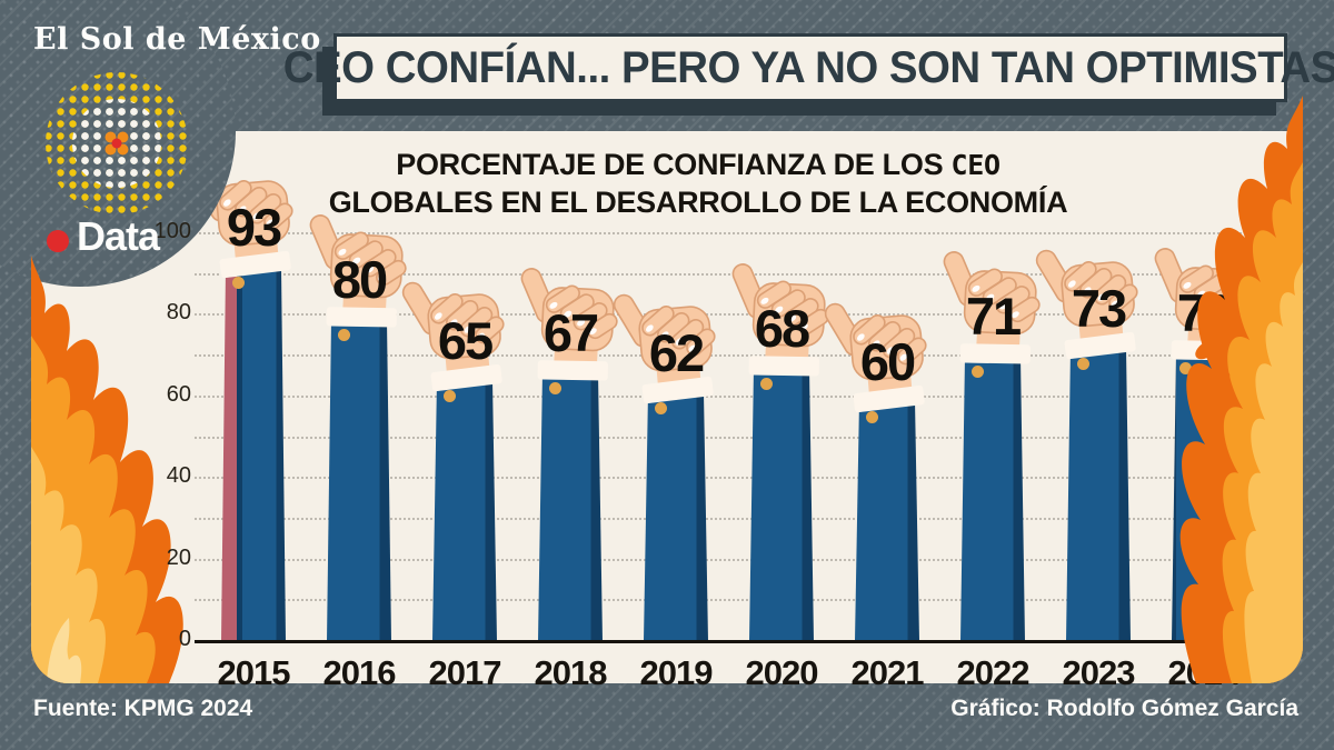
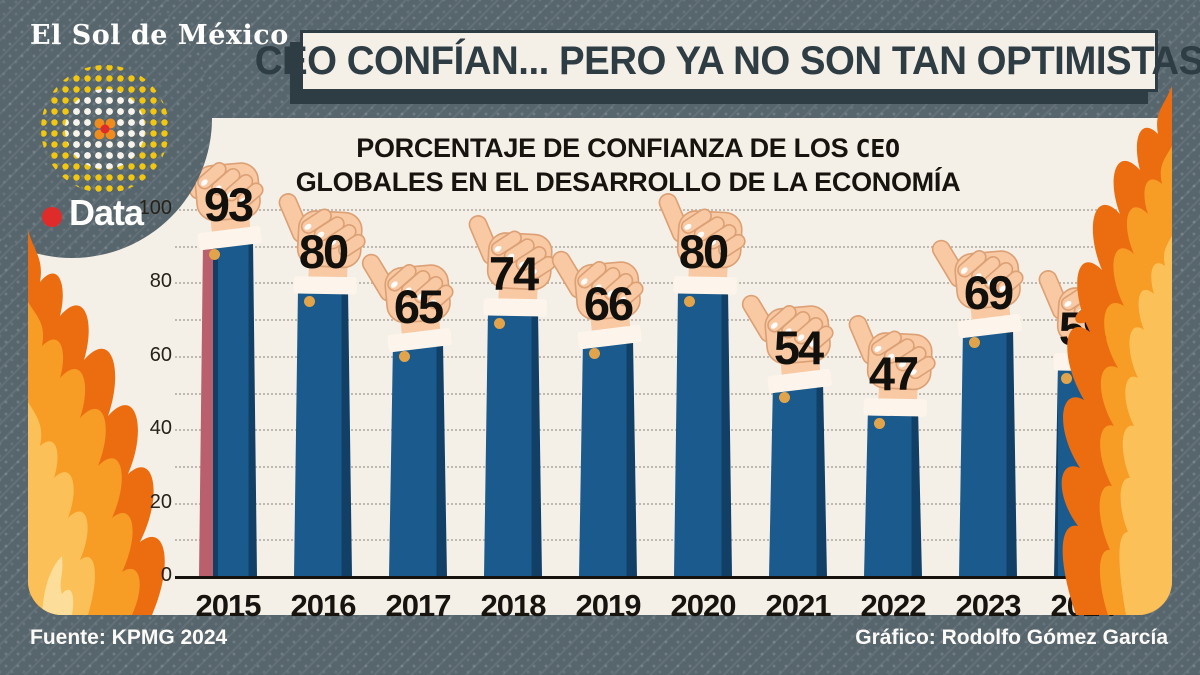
2018: 67 -> 74
2019: 62 -> 66
2020: 68 -> 80
2021: 60 -> 54
2022: 71 -> 47
2023: 73 -> 69
2024: 72 -> 59
